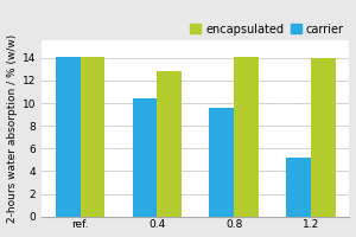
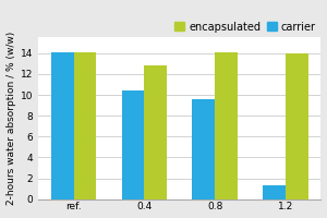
carrier/1.2: 5.2 -> 1.3
